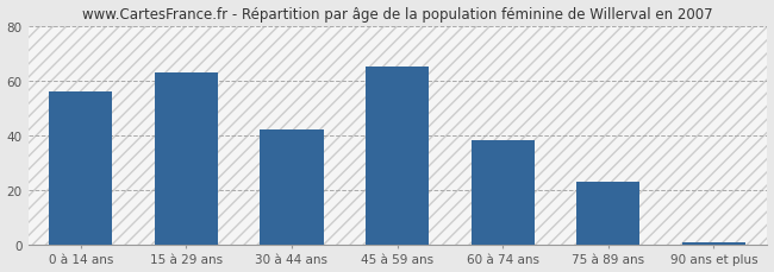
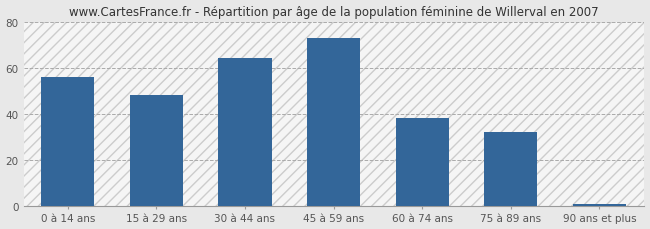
15 à 29 ans: 63 -> 48
30 à 44 ans: 42 -> 64
45 à 59 ans: 65 -> 73
75 à 89 ans: 23 -> 32
